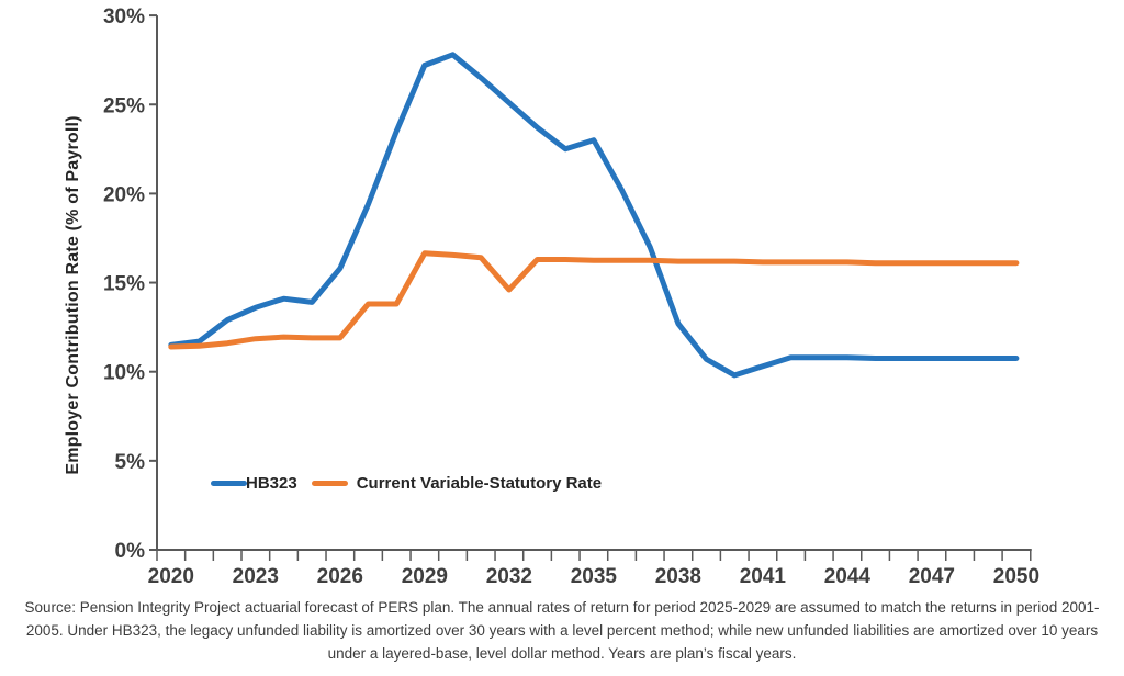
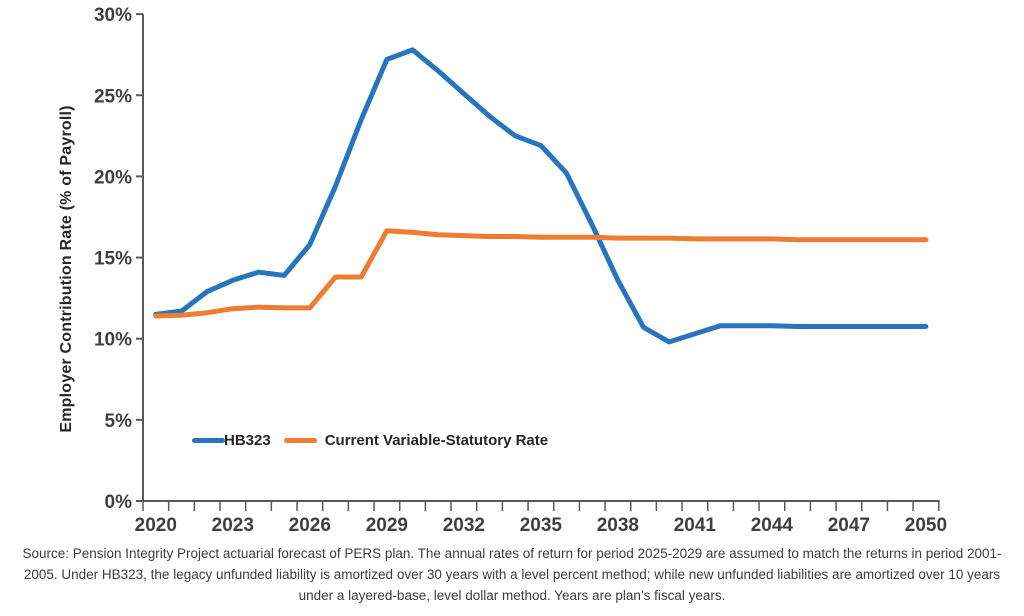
Current Variable-Statutory Rate/2032: 14.6% -> 16.4%
HB323/2035: 23.0% -> 21.9%
HB323/2038: 12.7% -> 13.6%
